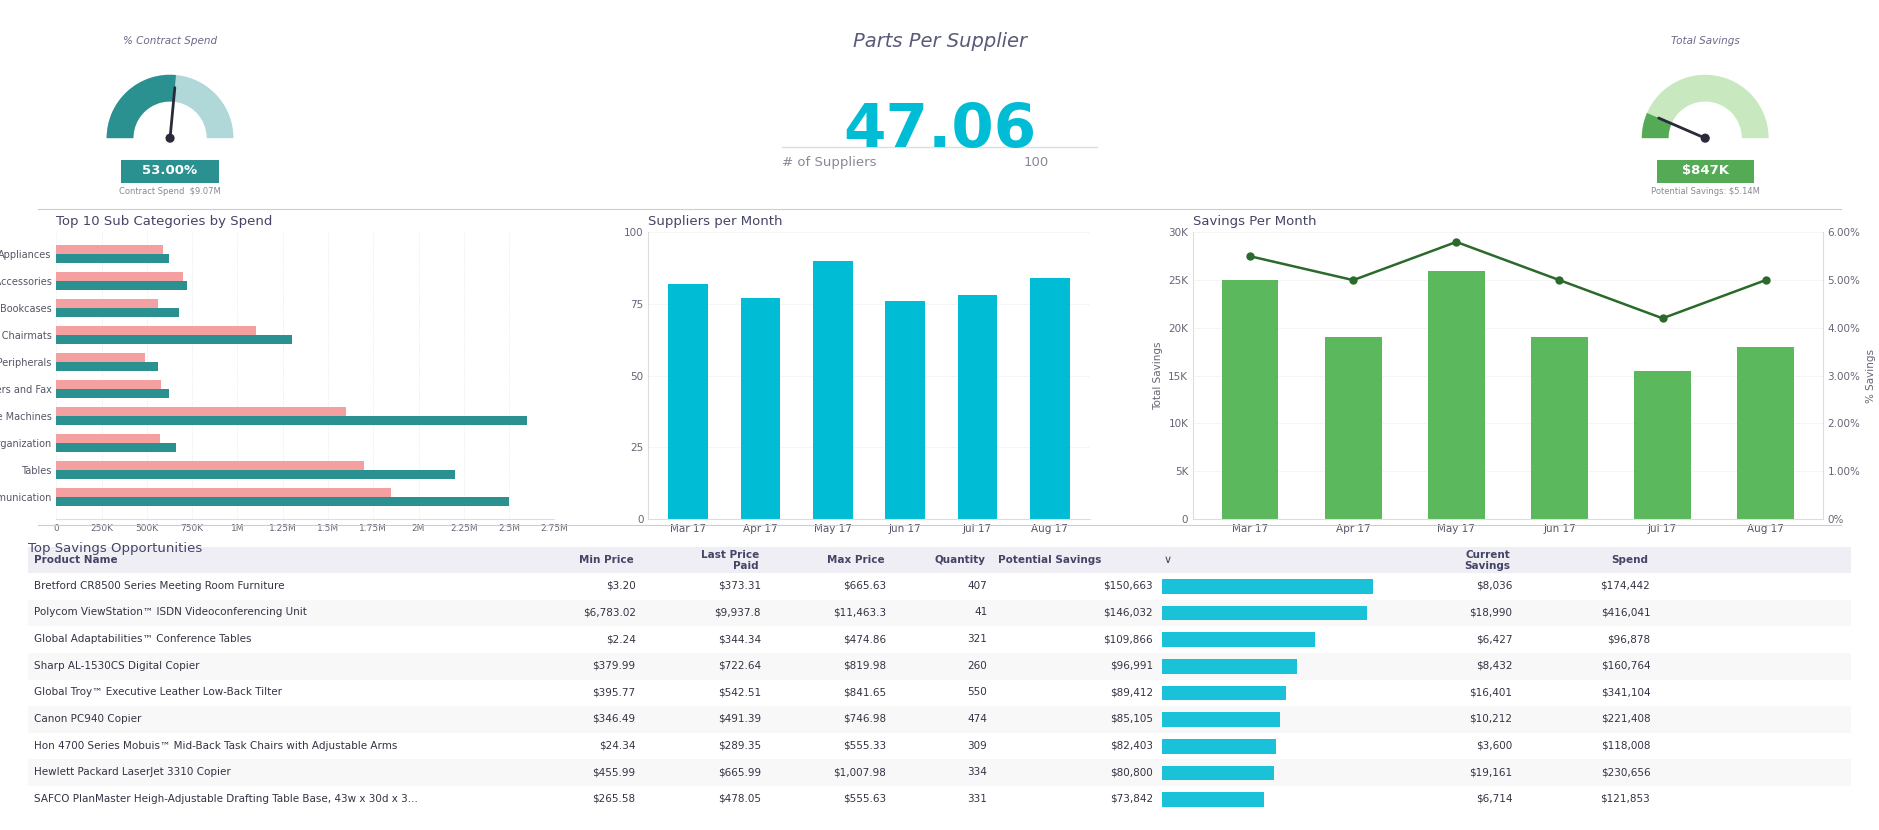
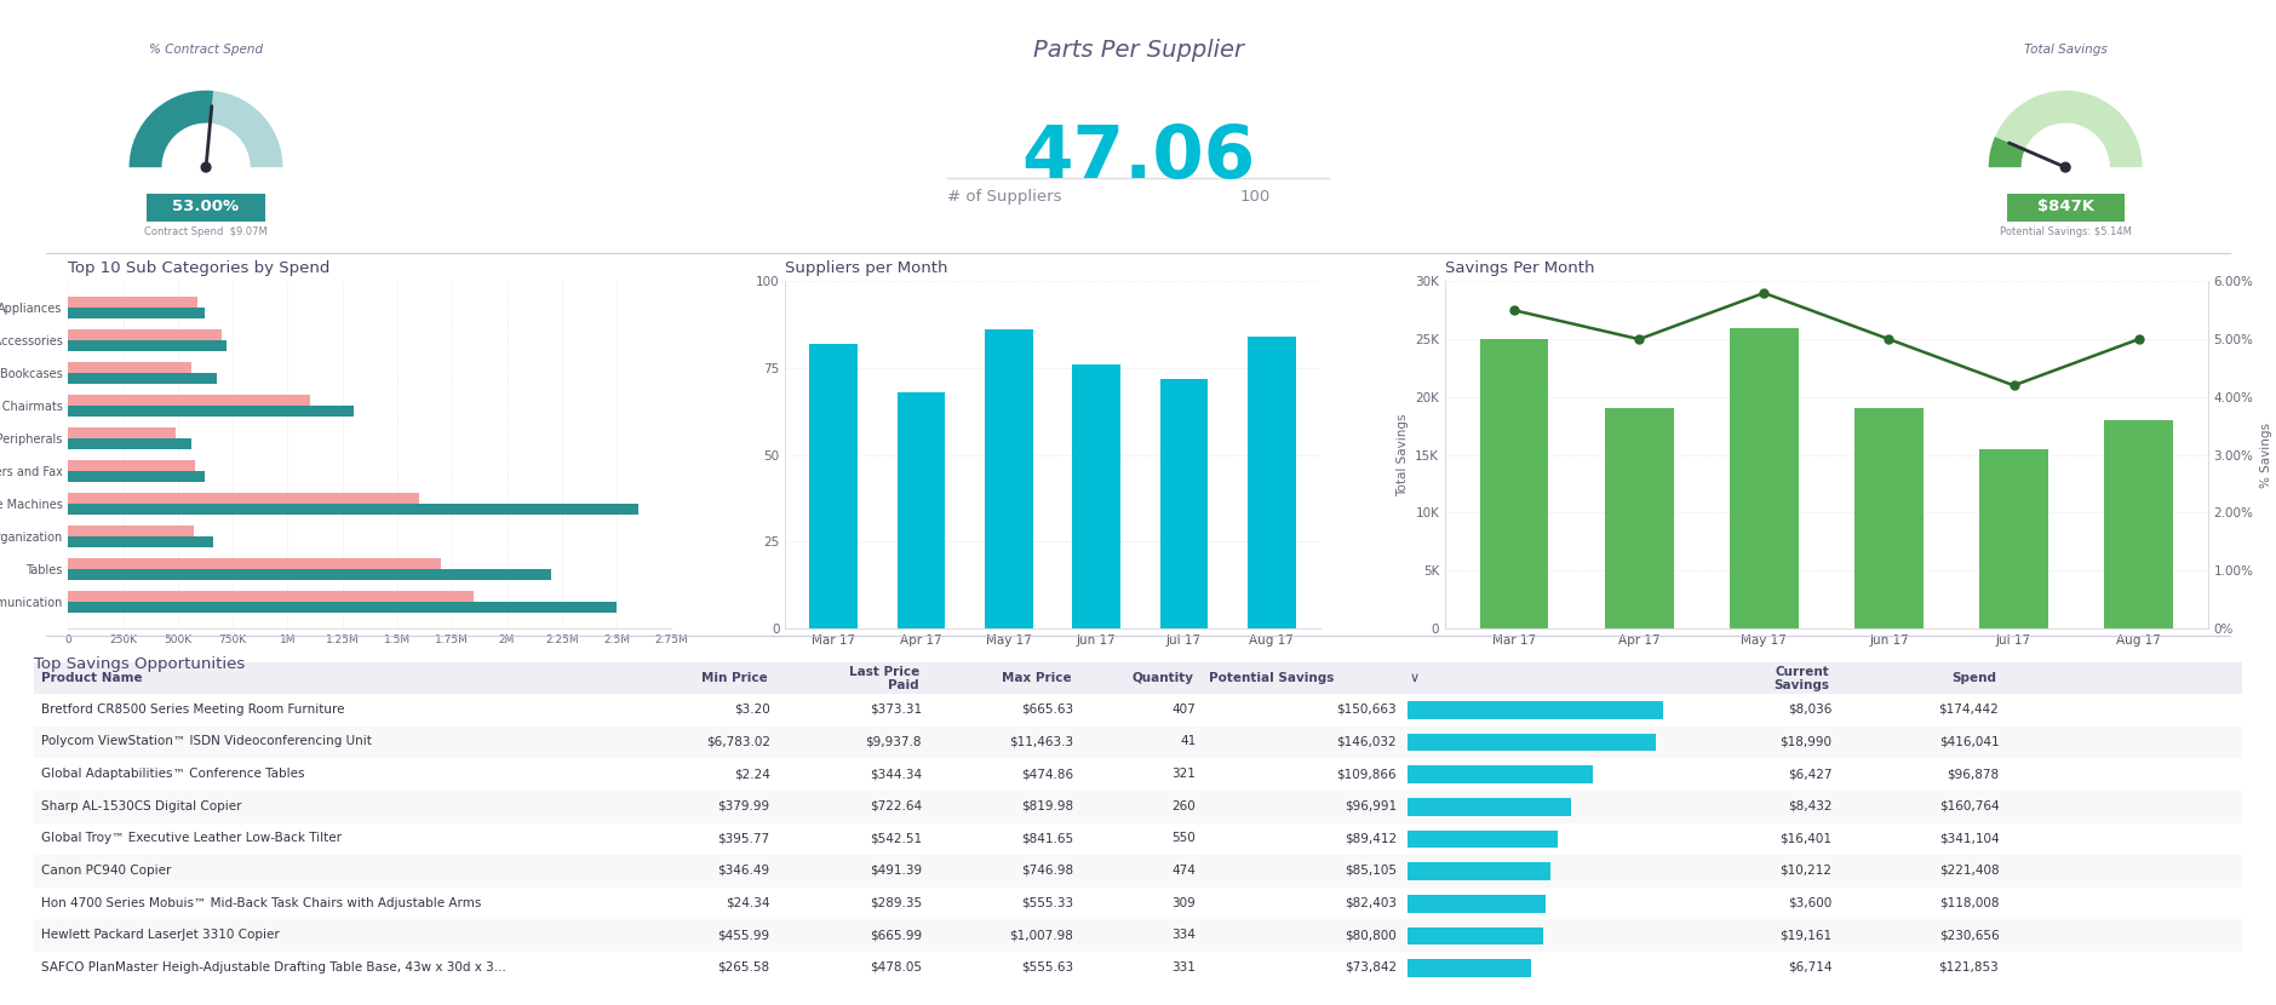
Suppliers per Month/Apr 17: 77 -> 68
Suppliers per Month/May 17: 90 -> 86
Suppliers per Month/Jul 17: 78 -> 72
